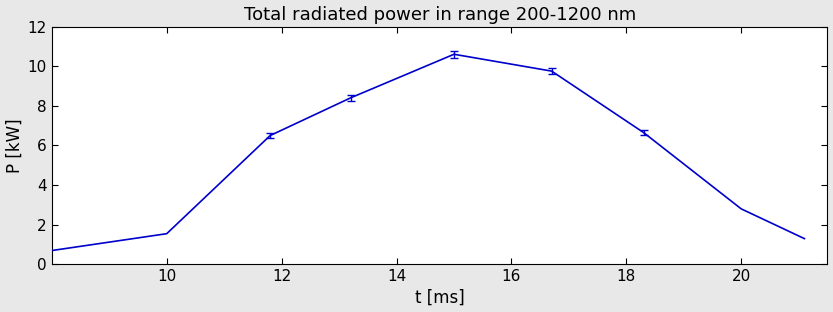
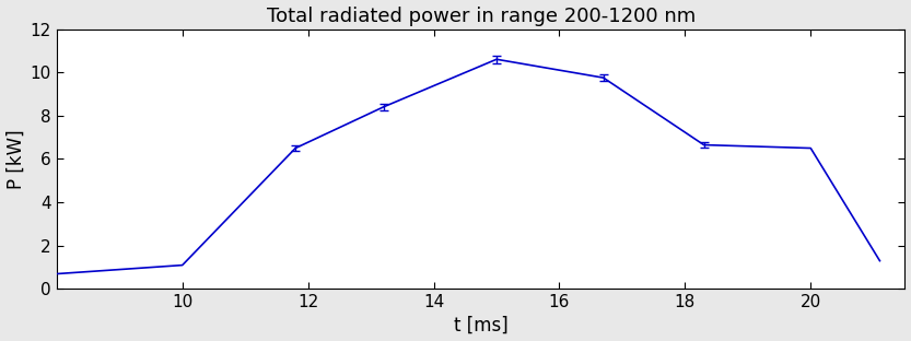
10: 1.6 -> 1.1
20: 2.8 -> 6.5
